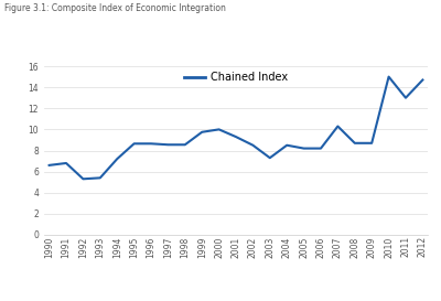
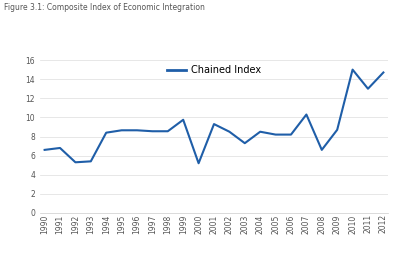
1994: 7.2 -> 8.4
2000: 10.0 -> 5.2
2008: 8.7 -> 6.6
